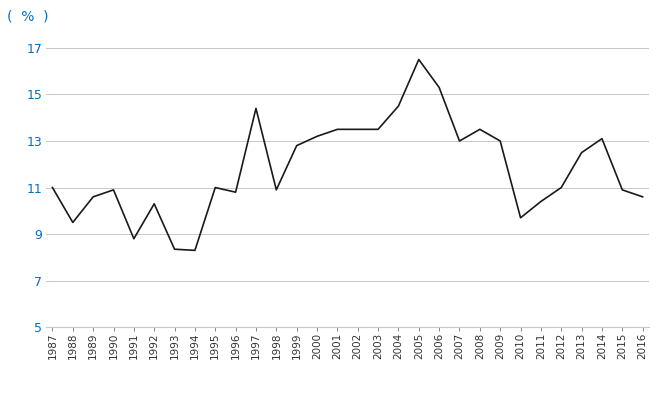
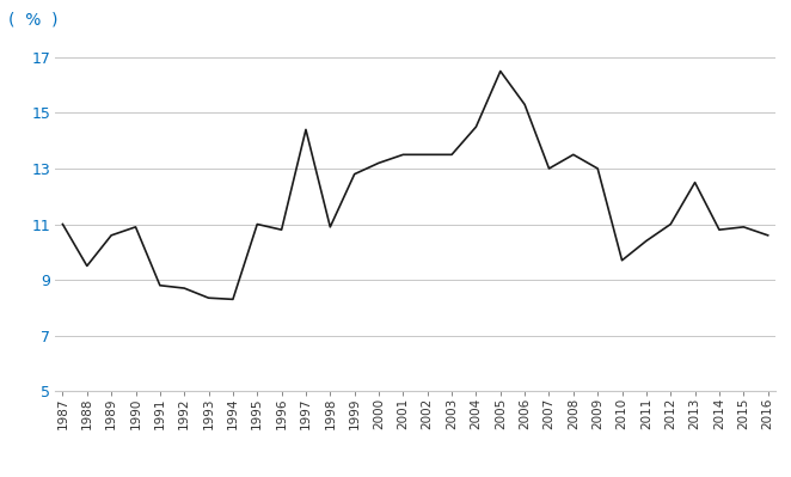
1992: 10.30 -> 8.70
2014: 13.10 -> 10.80
